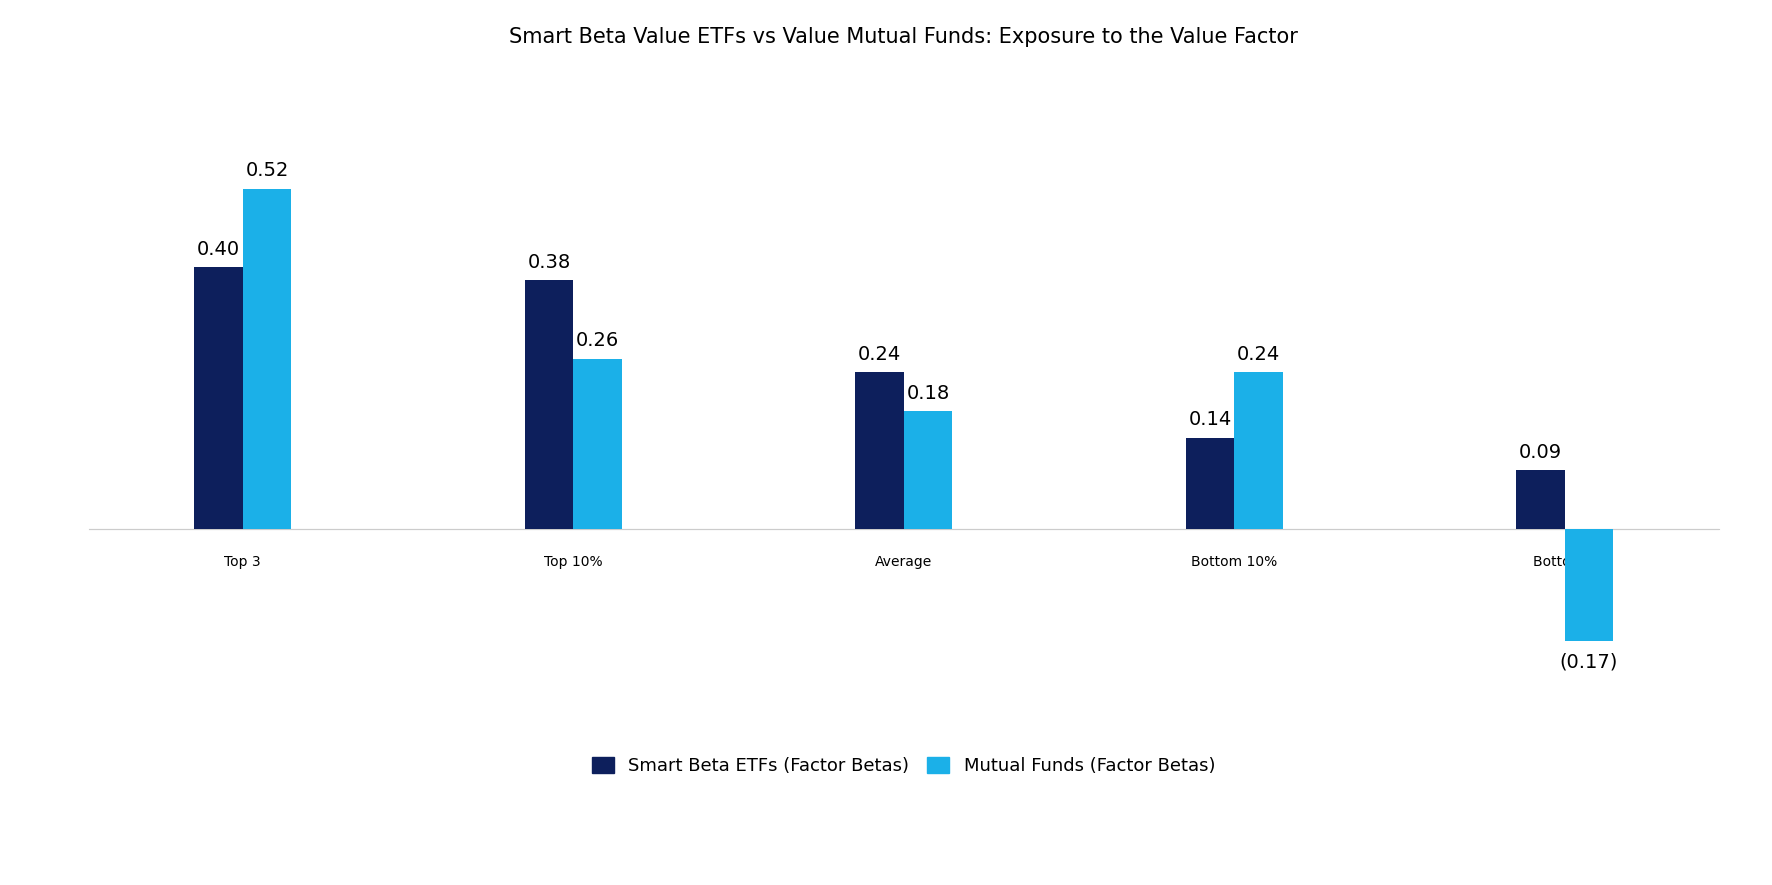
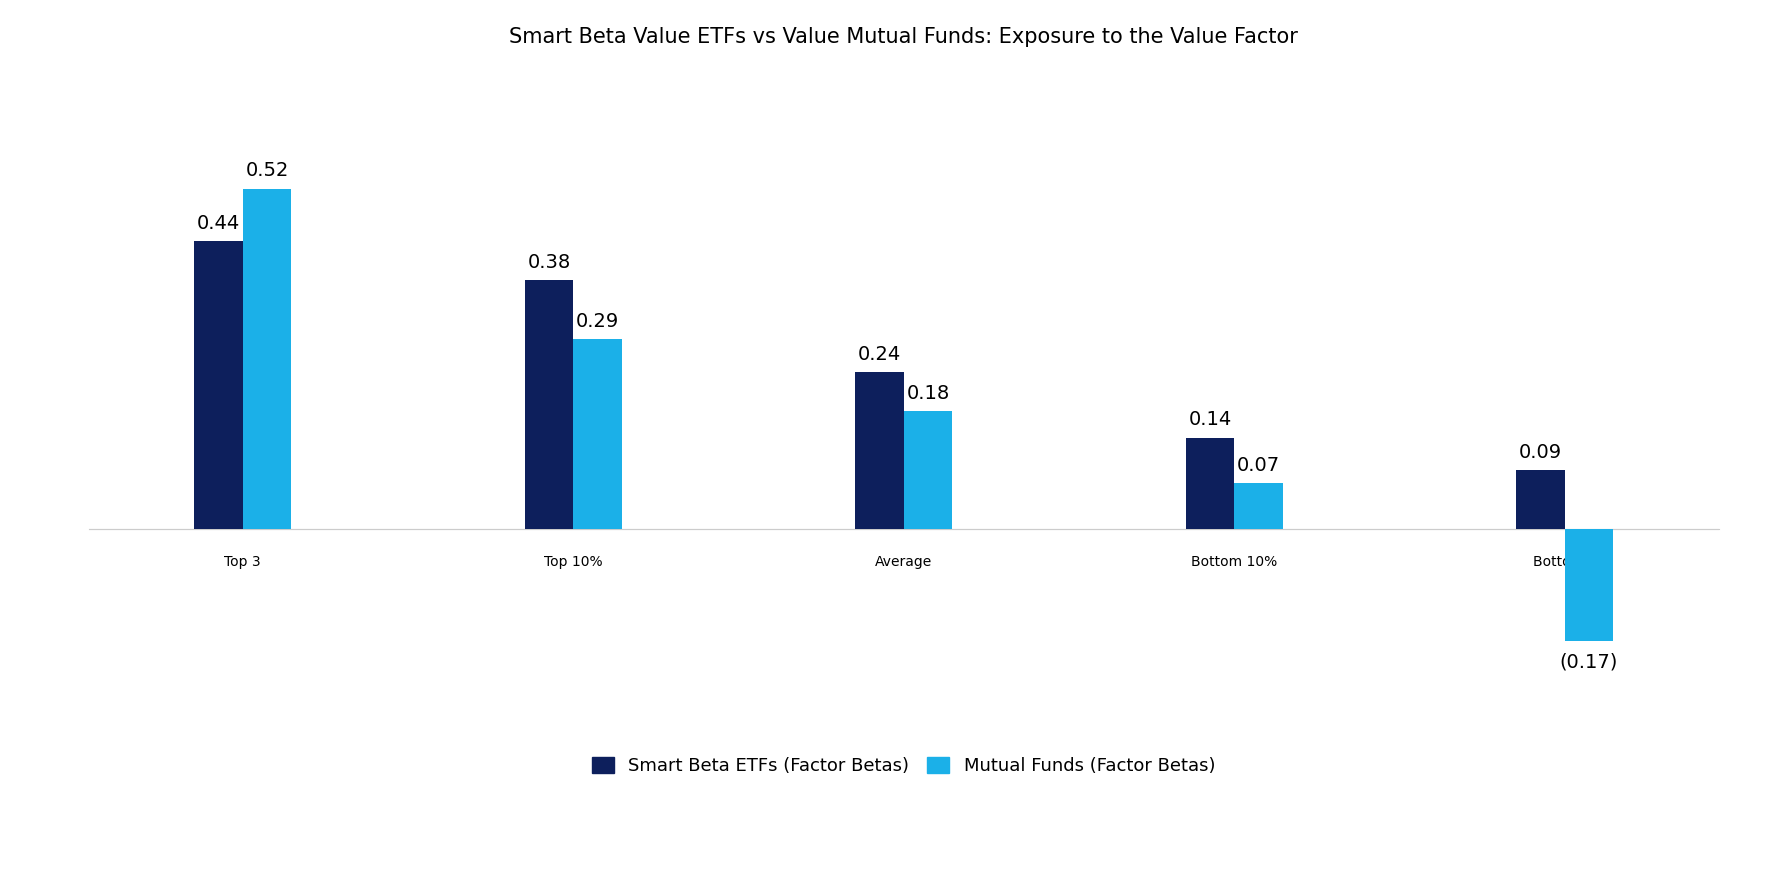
Smart Beta ETFs (Factor Betas)/Top 3: 0.40 -> 0.44
Mutual Funds (Factor Betas)/Top 10%: 0.26 -> 0.29
Mutual Funds (Factor Betas)/Bottom 10%: 0.24 -> 0.07
